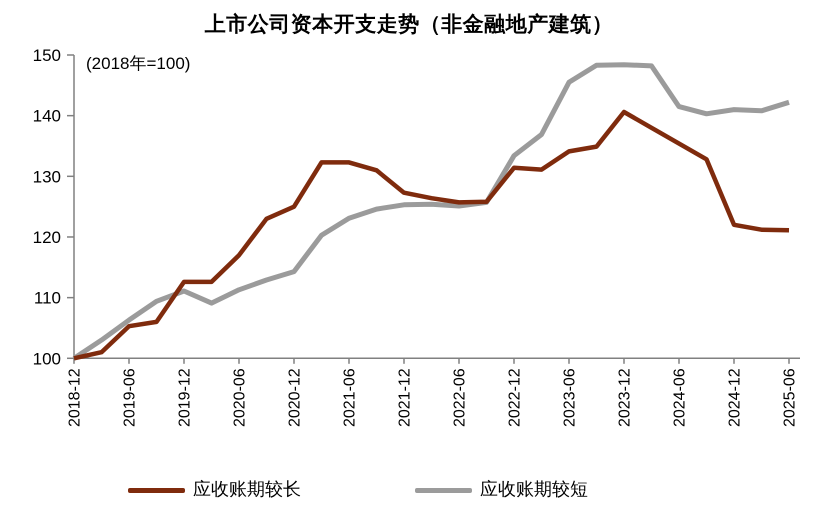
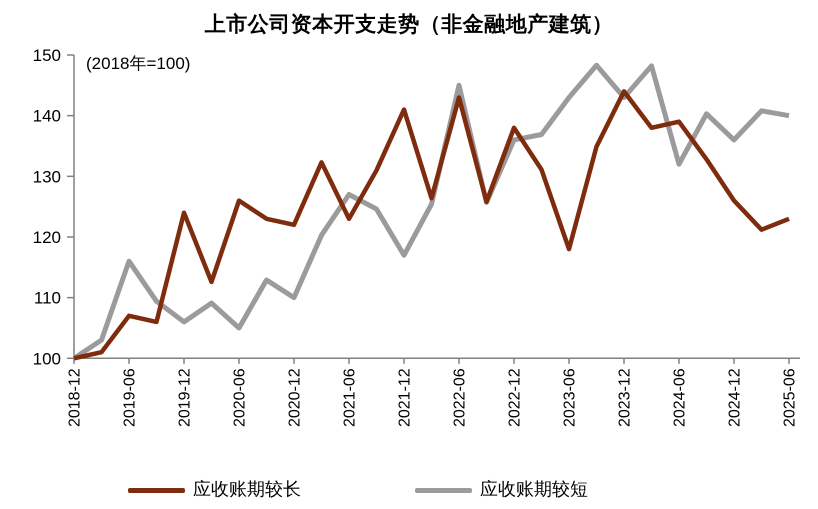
应收账期较长/2019-06: 105 -> 107
应收账期较短/2019-06: 106 -> 116
应收账期较长/2019-12: 113 -> 124
应收账期较短/2019-12: 111 -> 106
应收账期较长/2020-06: 117 -> 126
应收账期较短/2020-06: 111 -> 105
应收账期较长/2020-12: 125 -> 122
应收账期较短/2020-12: 114 -> 110
应收账期较长/2021-06: 132 -> 123
应收账期较短/2021-06: 123 -> 127
应收账期较长/2021-12: 127 -> 141
应收账期较短/2021-12: 125 -> 117
应收账期较长/2022-06: 126 -> 143
应收账期较短/2022-06: 125 -> 145
应收账期较长/2022-12: 131 -> 138
应收账期较短/2022-12: 133 -> 136
应收账期较长/2023-06: 134 -> 118
应收账期较短/2023-06: 146 -> 143
应收账期较长/2023-12: 141 -> 144
应收账期较短/2023-12: 148 -> 143
应收账期较长/2024-06: 135 -> 139
应收账期较短/2024-06: 142 -> 132
应收账期较长/2024-12: 122 -> 126
应收账期较短/2024-12: 141 -> 136
应收账期较长/2025-06: 121 -> 123
应收账期较短/2025-06: 142 -> 140
